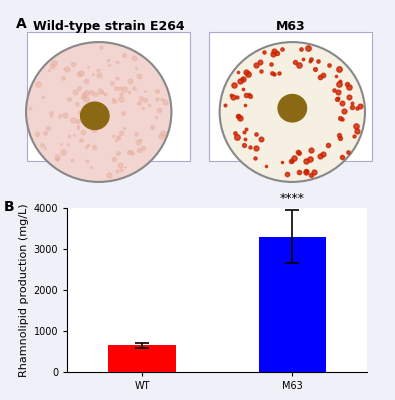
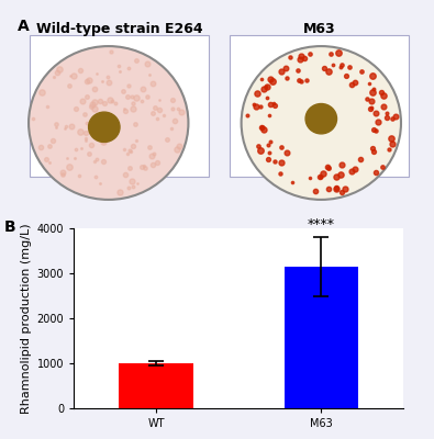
WT: 650 -> 1000
M63: 3300 -> 3150
